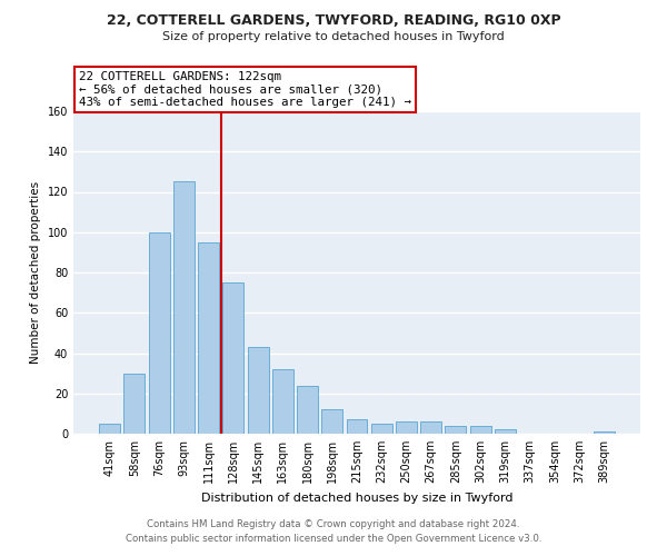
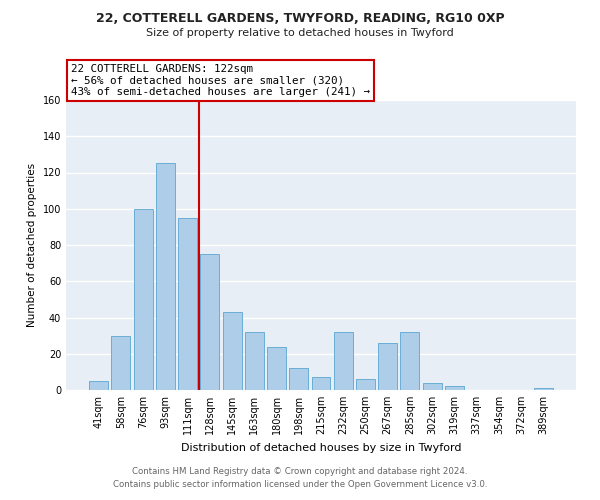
232sqm: 5 -> 32
267sqm: 6 -> 26
285sqm: 4 -> 32
